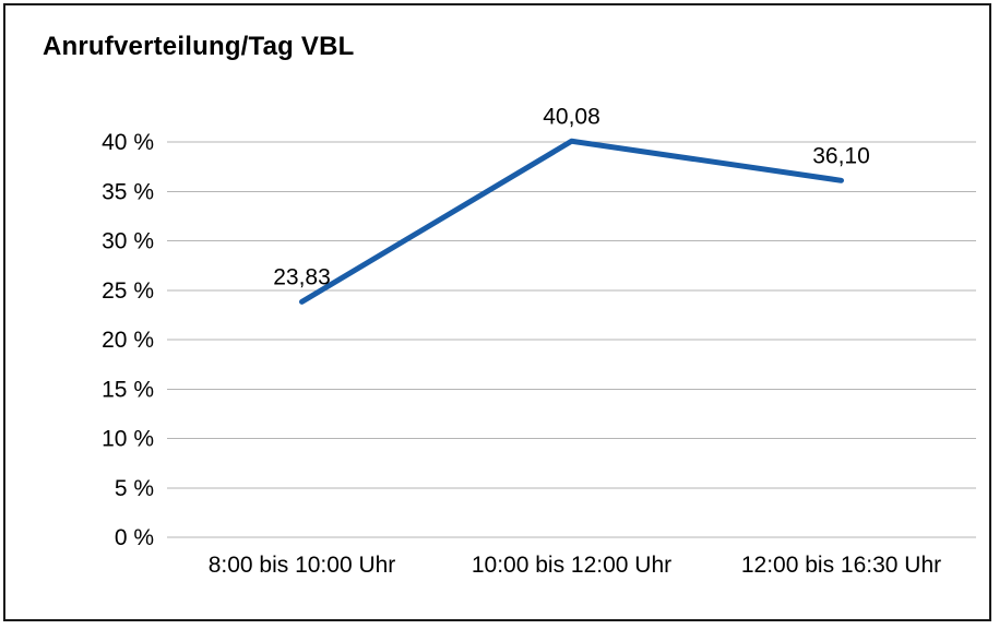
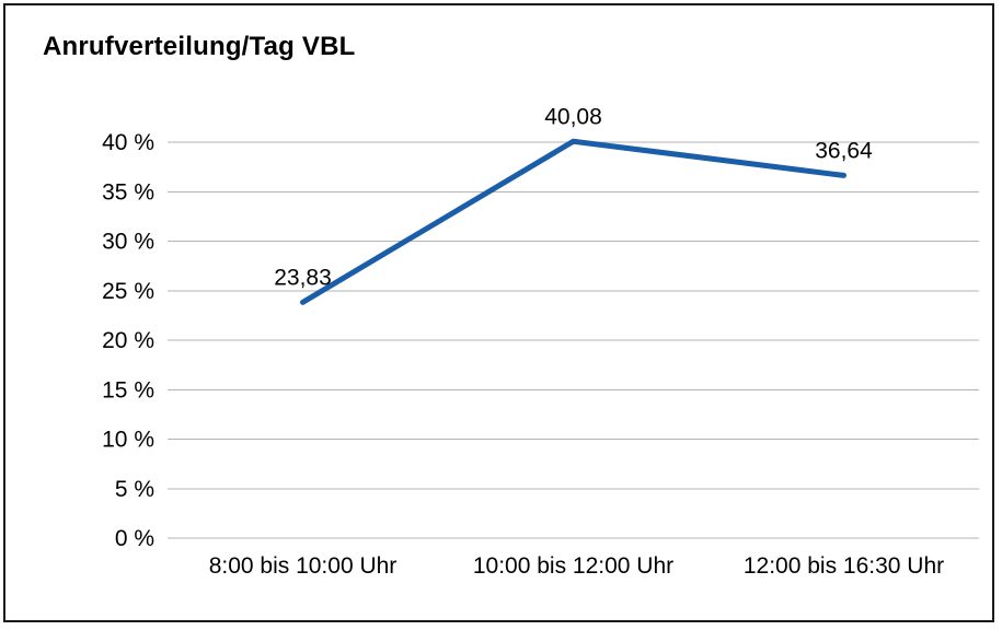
12:00 bis 16:30 Uhr: 36,10 -> 36,64
